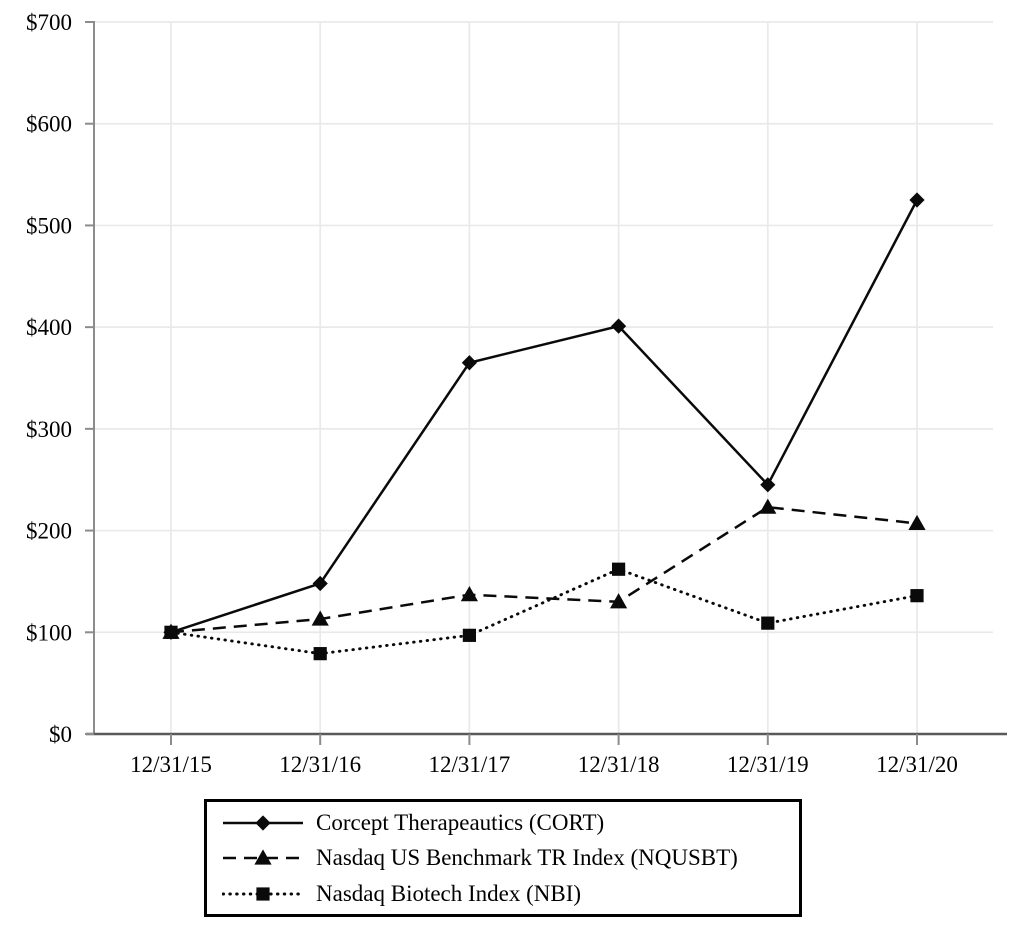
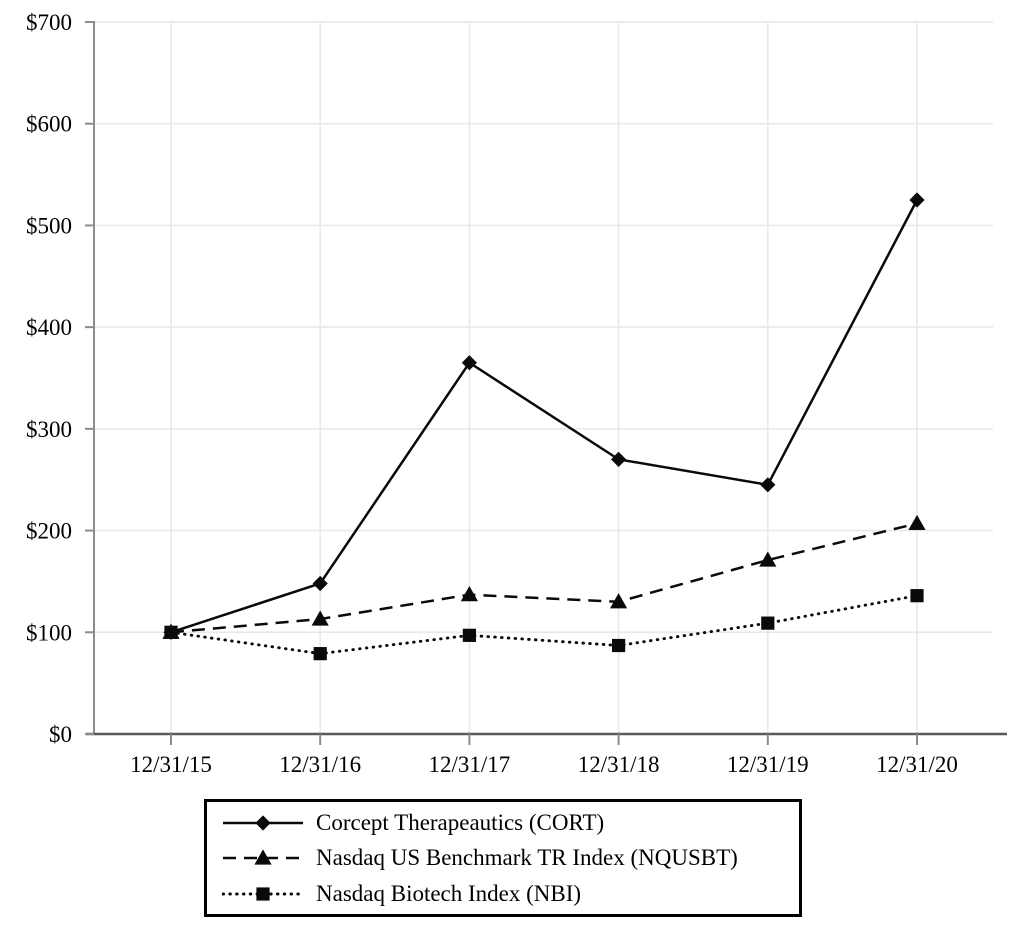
Corcept Therapeautics (CORT)/12/31/18: $401 -> $270
Nasdaq Biotech Index (NBI)/12/31/18: $162 -> $87
Nasdaq US Benchmark TR Index (NQUSBT)/12/31/19: $223 -> $171
